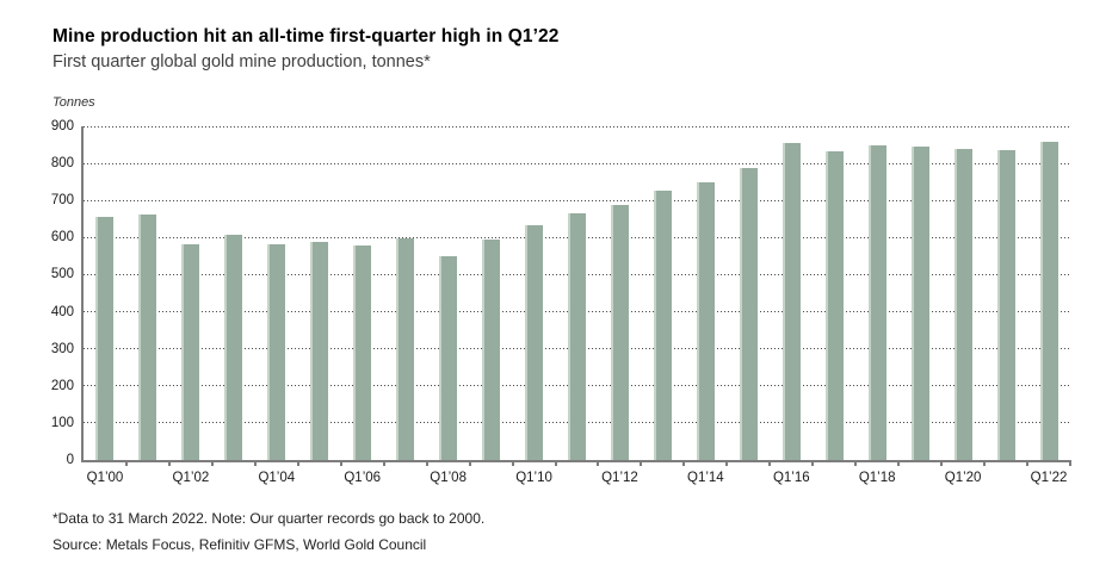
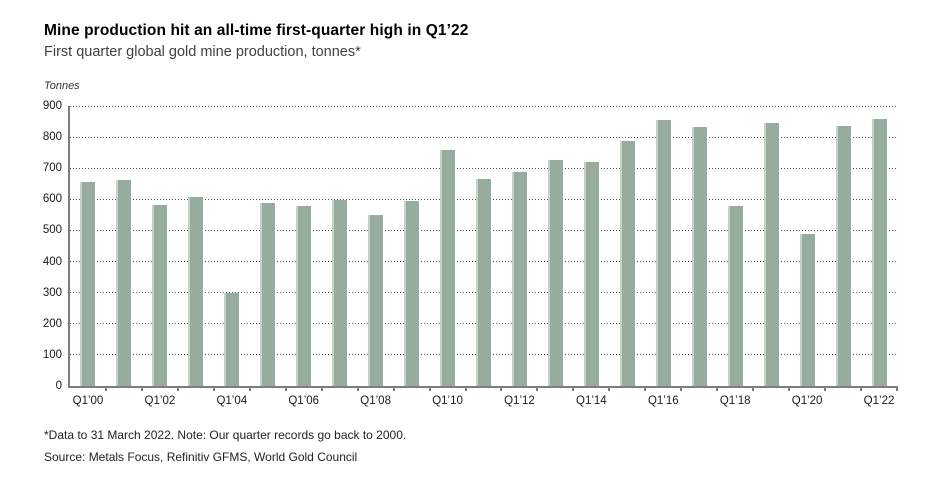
Q1’04: 580 -> 300
Q1’10: 630 -> 760
Q1’14: 750 -> 720
Q1’18: 850 -> 580
Q1’20: 840 -> 490
